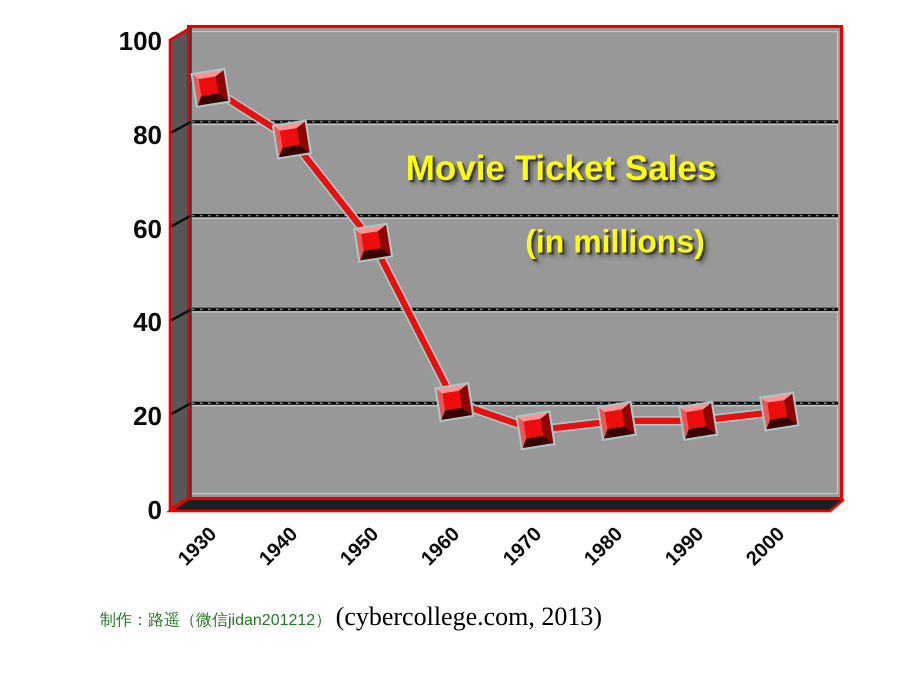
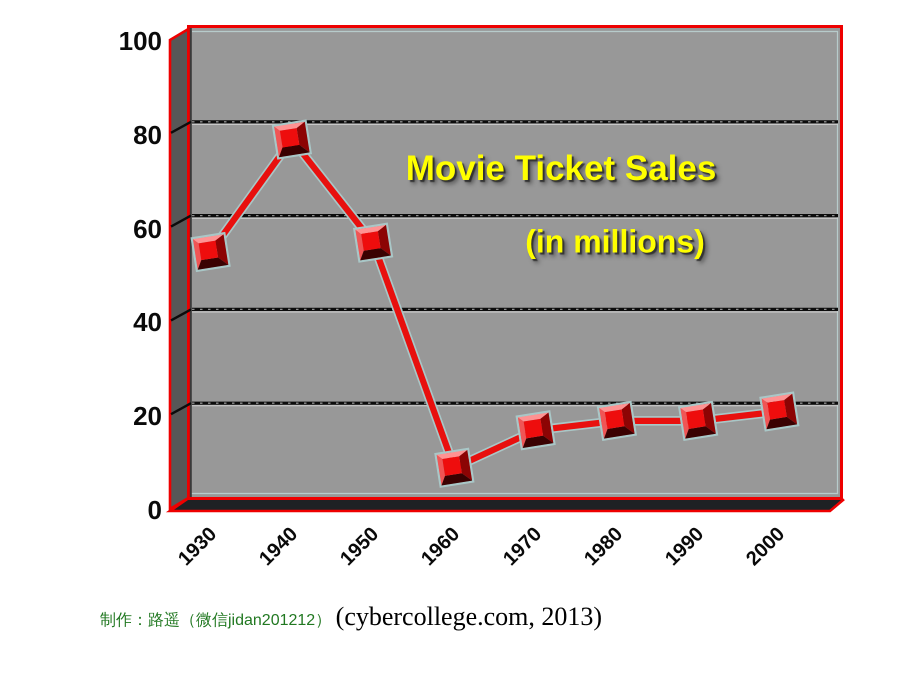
1930: 90 -> 55
1960: 23 -> 9
